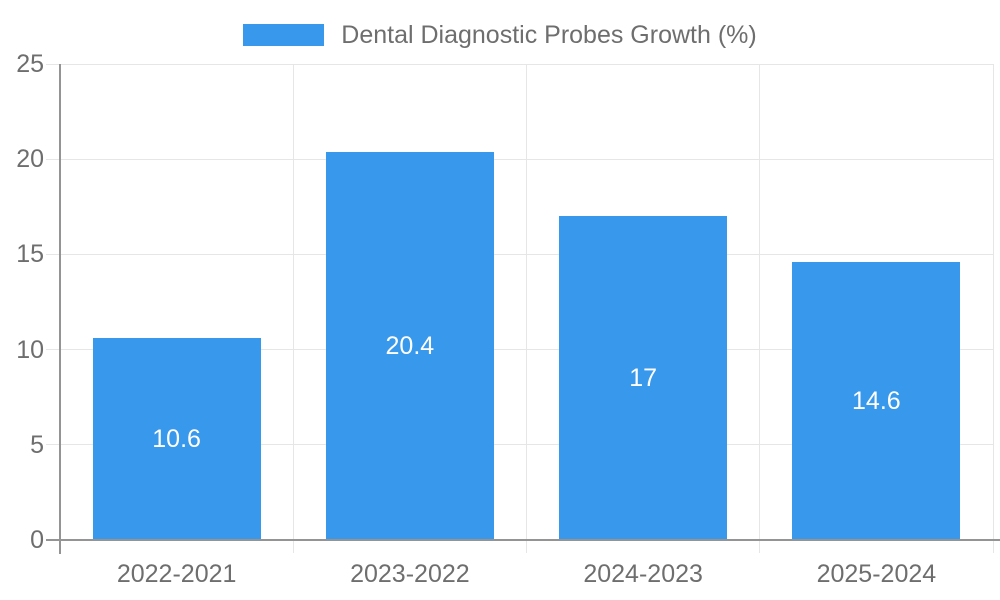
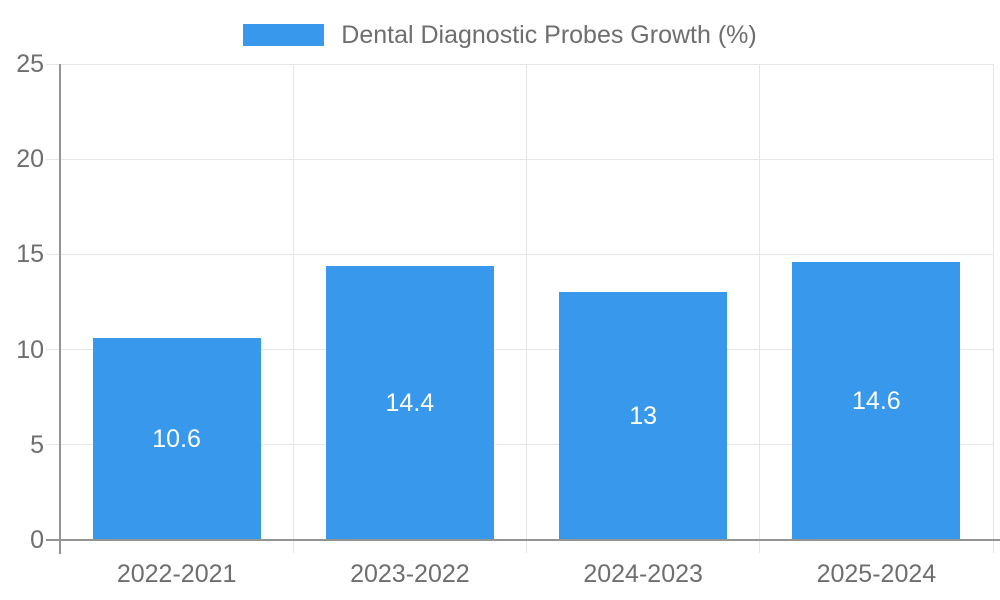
2023-2022: 20.4 -> 14.4
2024-2023: 17 -> 13
